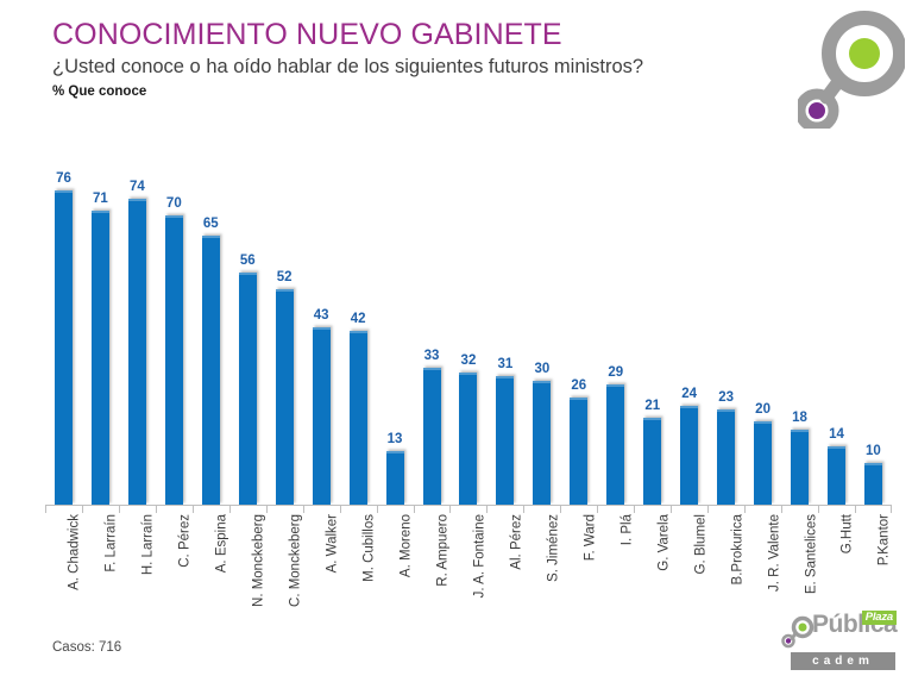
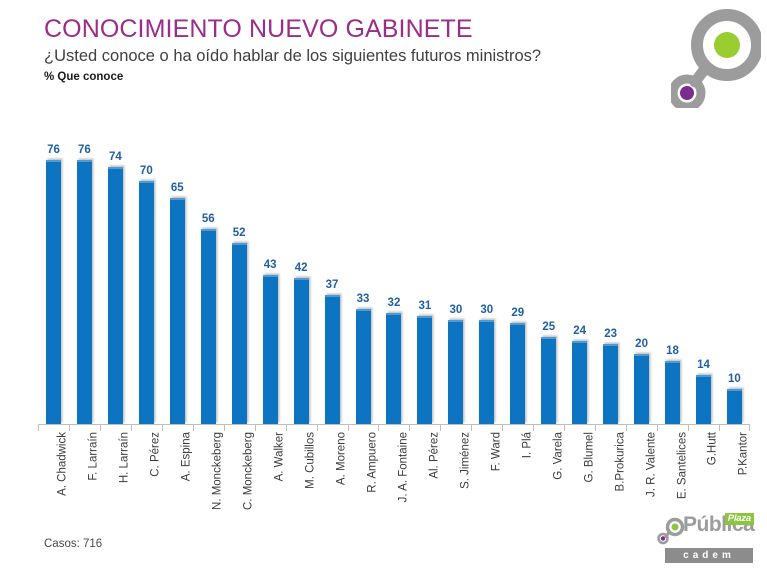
F. Larraín: 71 -> 76
A. Moreno: 13 -> 37
F. Ward: 26 -> 30
G. Varela: 21 -> 25
